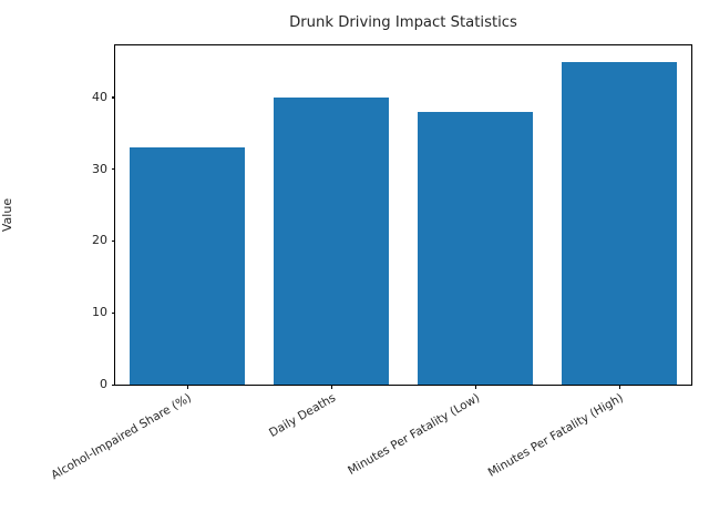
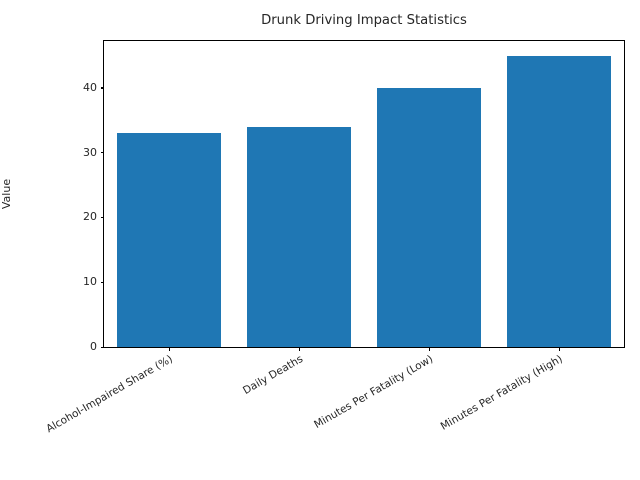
Daily Deaths: 40 -> 34
Minutes Per Fatality (Low): 38 -> 40
